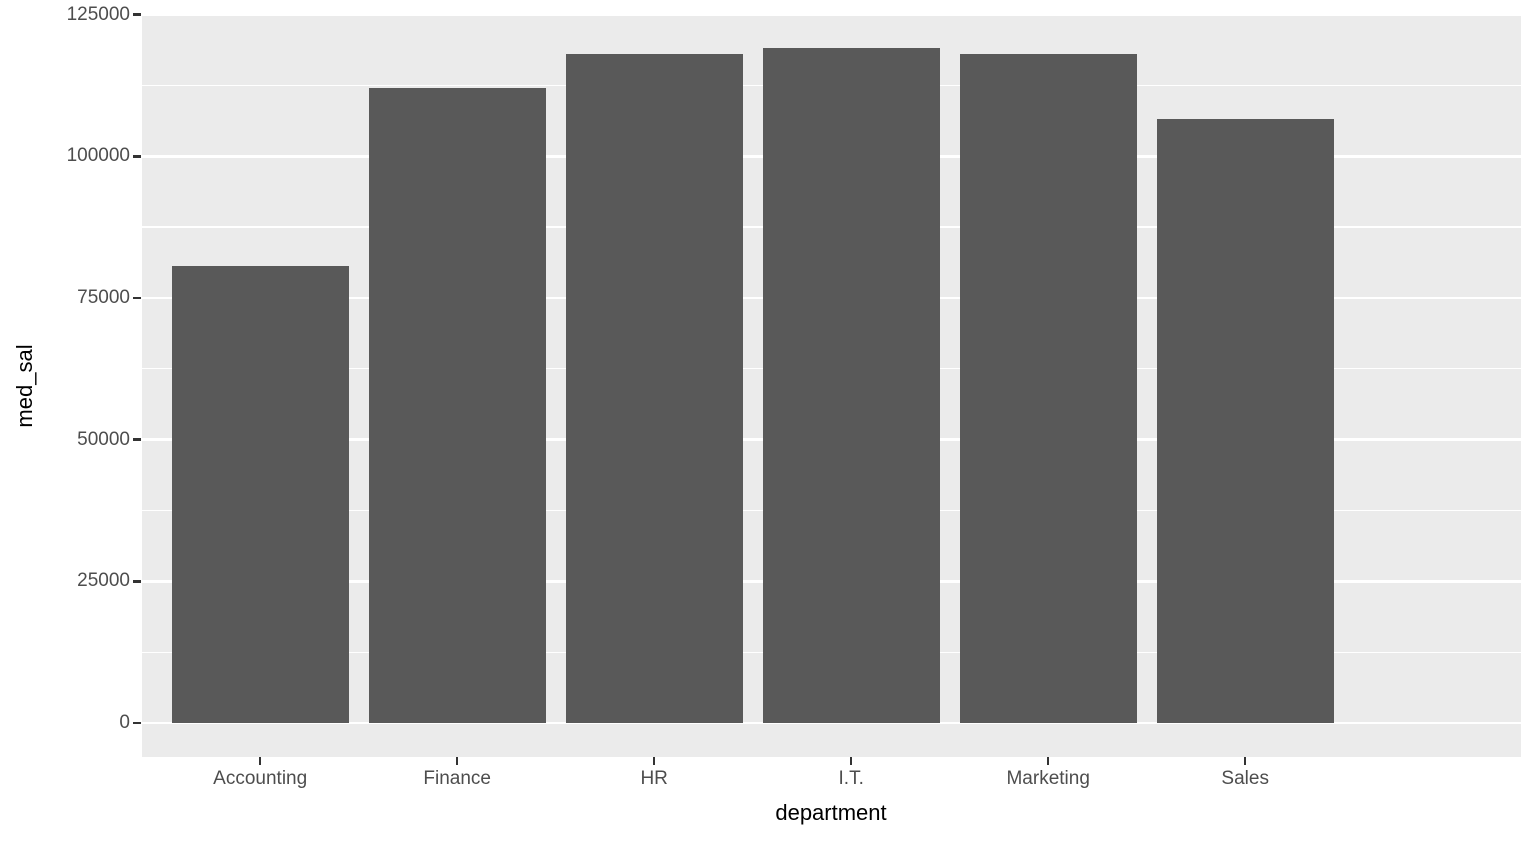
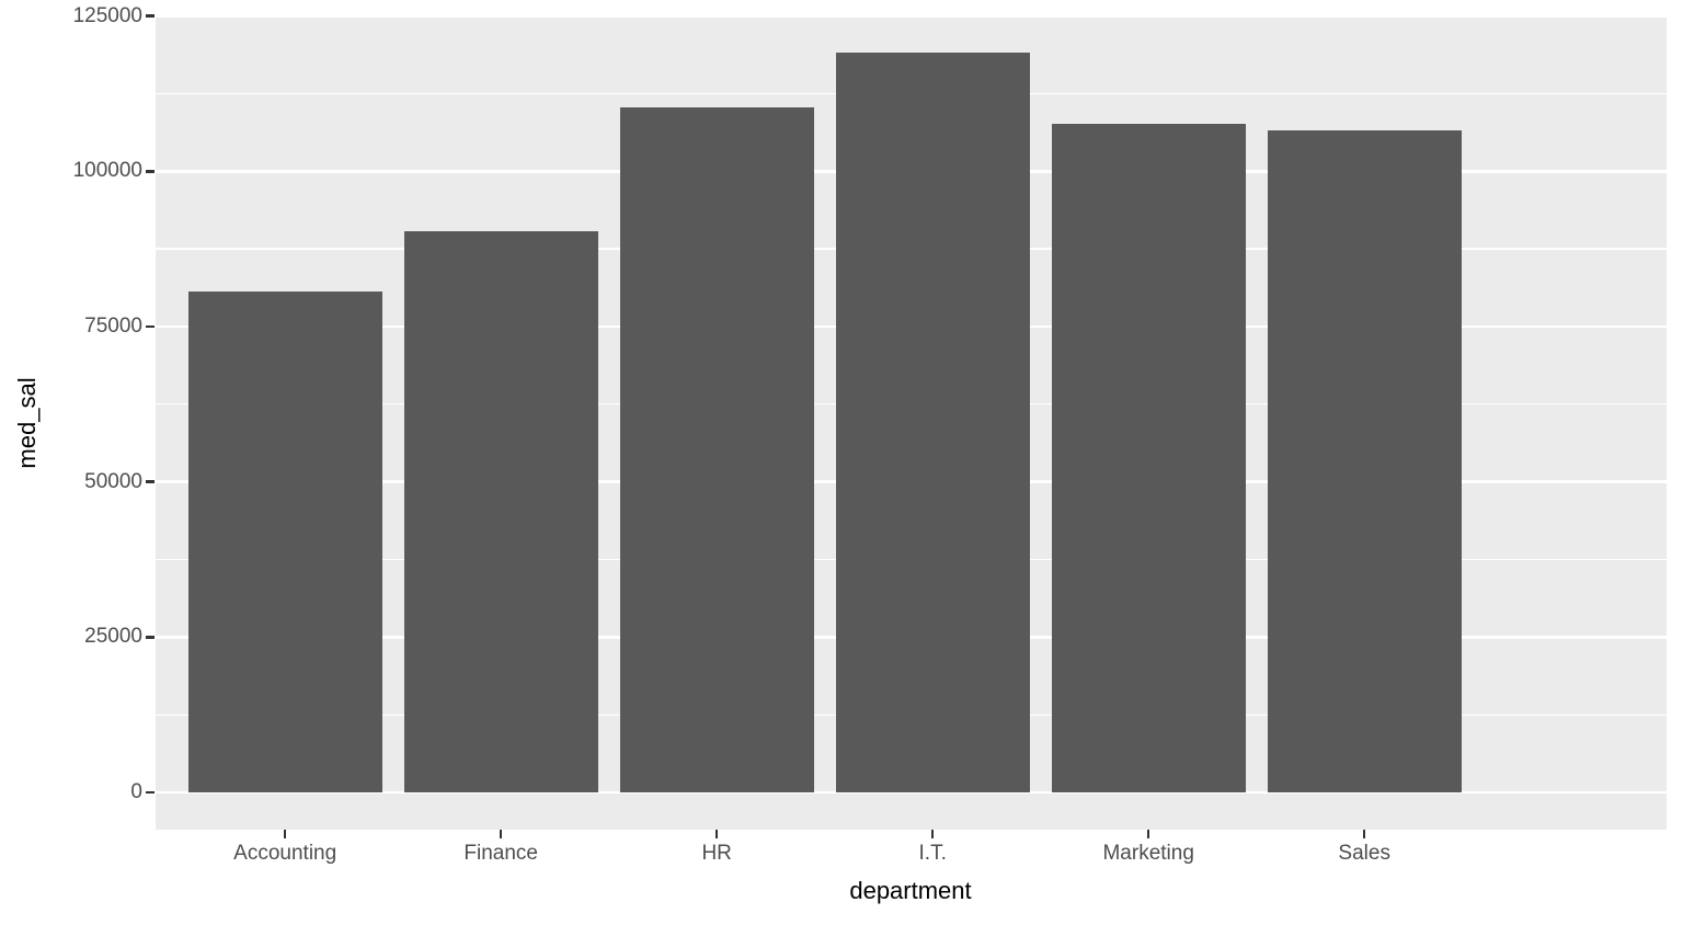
Finance: 112000 -> 90000
HR: 118000 -> 110000
Marketing: 118000 -> 108000
